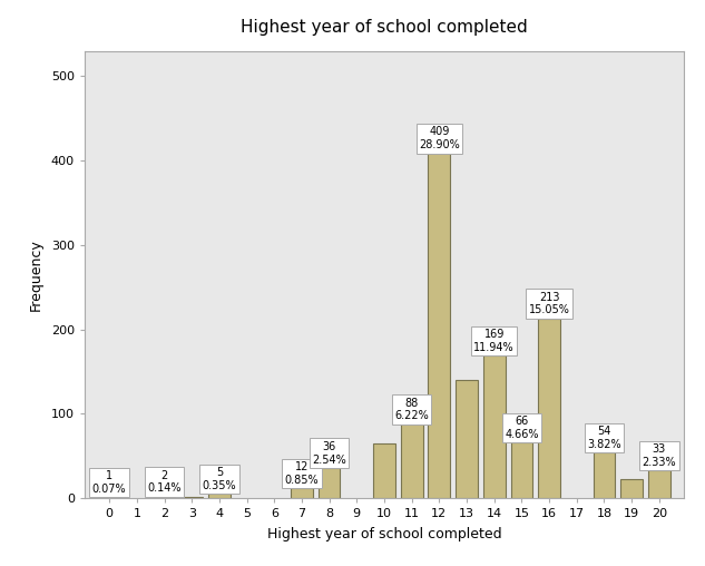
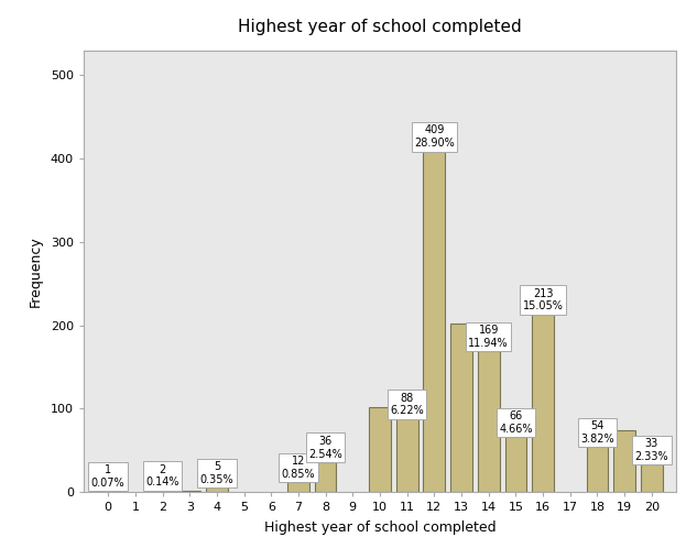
10: 65 -> 102
13: 140 -> 202
19: 22 -> 74
